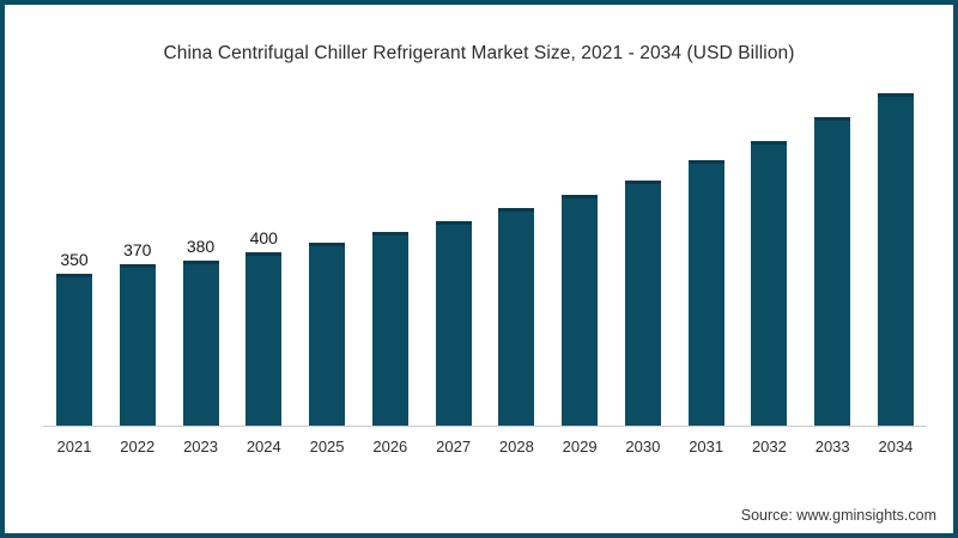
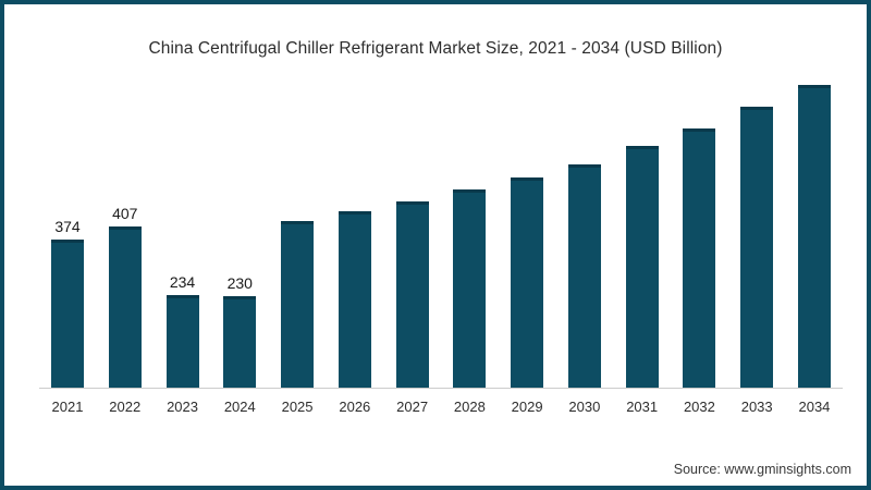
2021: 350 -> 374
2022: 370 -> 407
2023: 380 -> 234
2024: 400 -> 230
